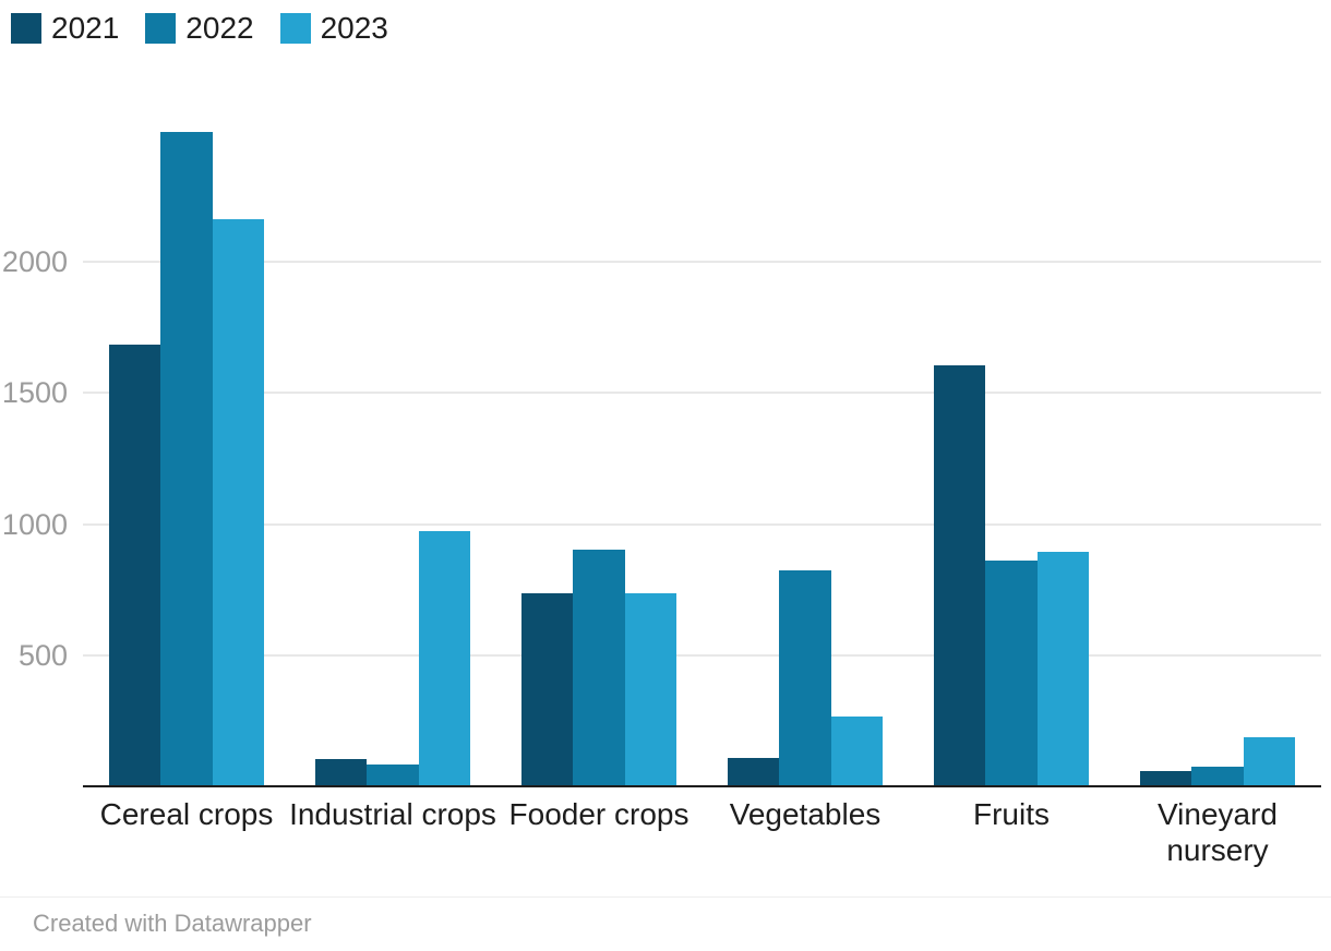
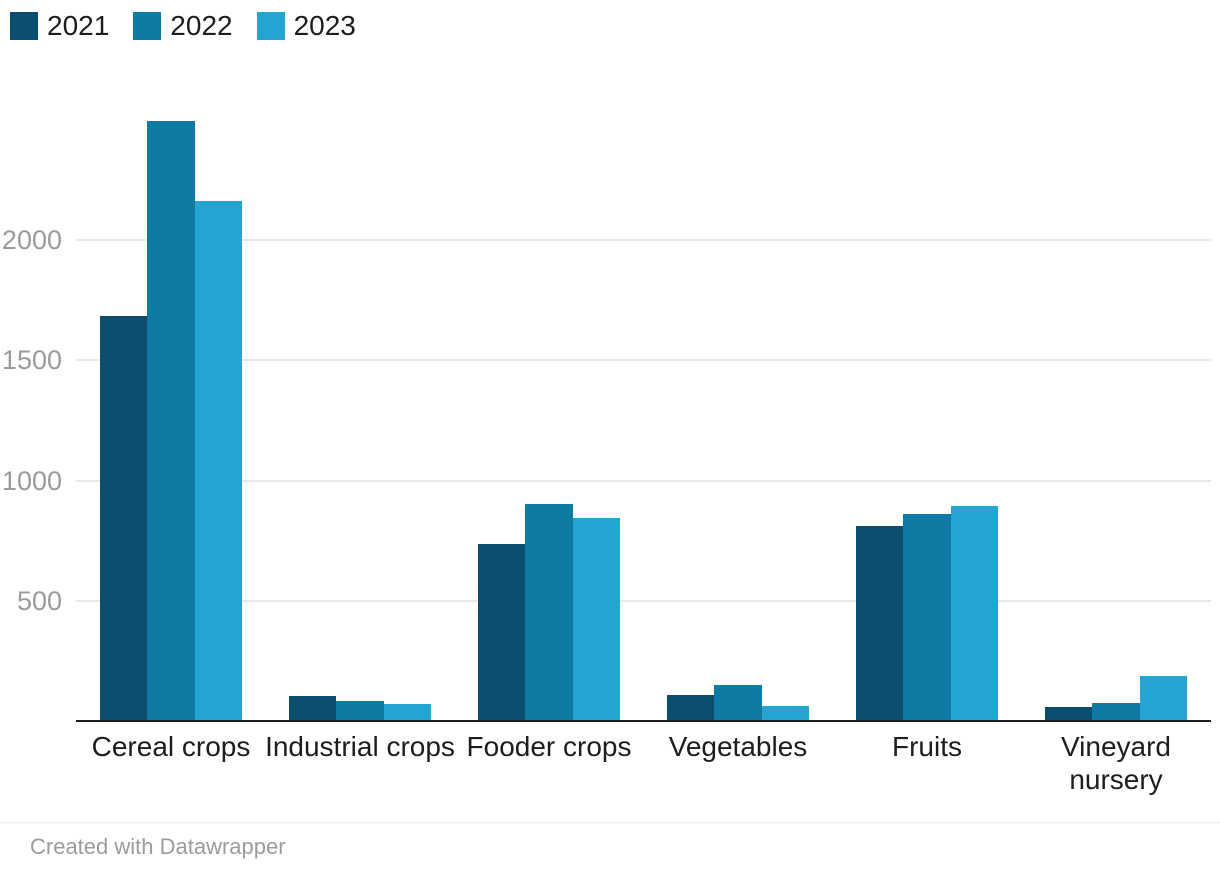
2023/Industrial crops: 970 -> 60
2023/Fooder crops: 730 -> 840
2022/Vegetables: 820 -> 140
2023/Vegetables: 260 -> 60
2021/Fruits: 1600 -> 800
